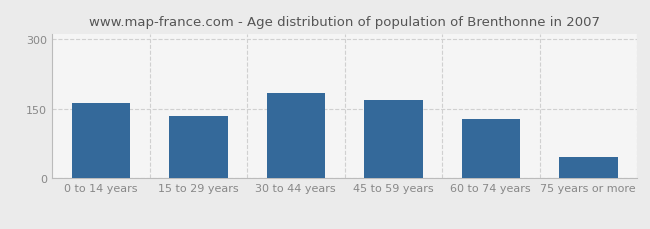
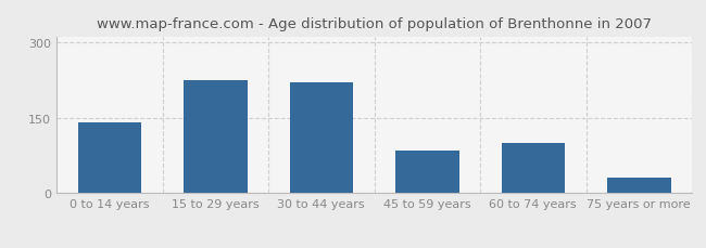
0 to 14 years: 163 -> 140
15 to 29 years: 135 -> 225
30 to 44 years: 183 -> 220
45 to 59 years: 168 -> 85
60 to 74 years: 128 -> 100
75 years or more: 47 -> 30
